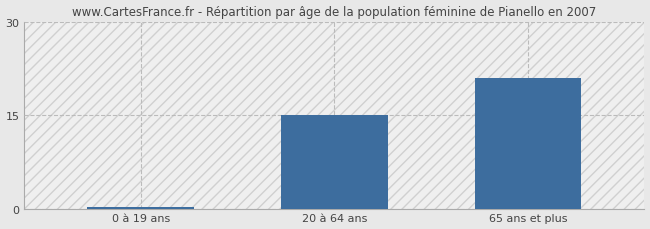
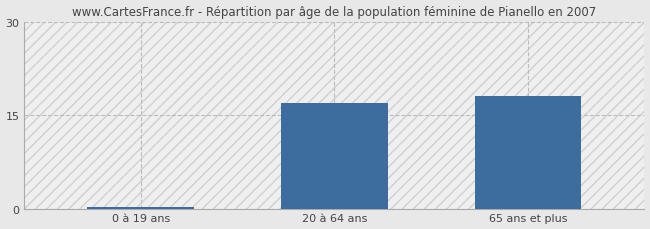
20 à 64 ans: 15.0 -> 17.0
65 ans et plus: 21.0 -> 18.0
